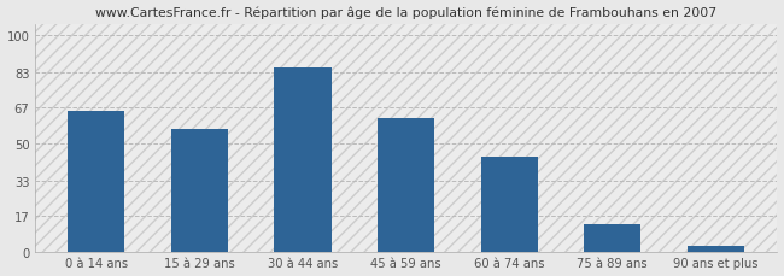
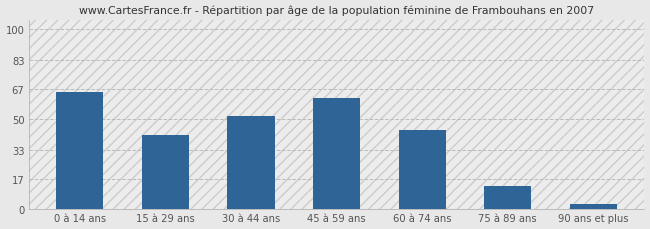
15 à 29 ans: 57 -> 41
30 à 44 ans: 85 -> 52
